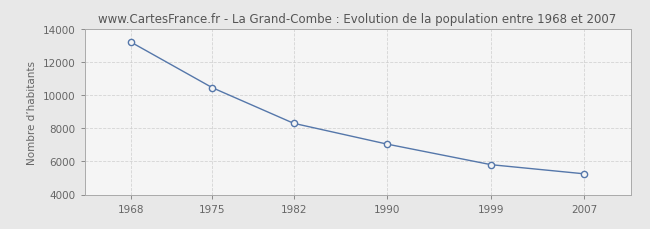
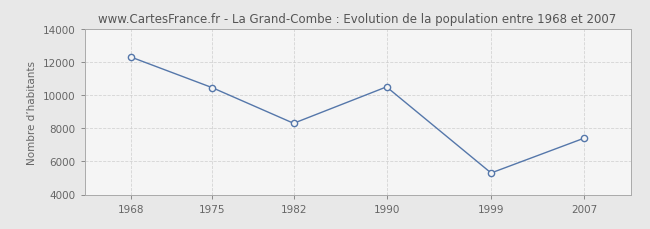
1968: 13200 -> 12300
1990: 7000 -> 10500
1999: 5800 -> 5300
2007: 5200 -> 7400
